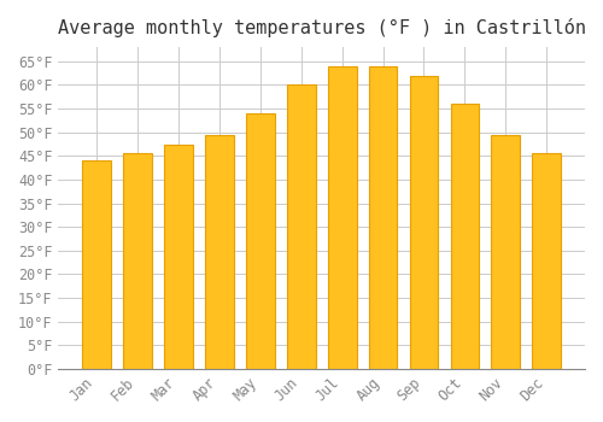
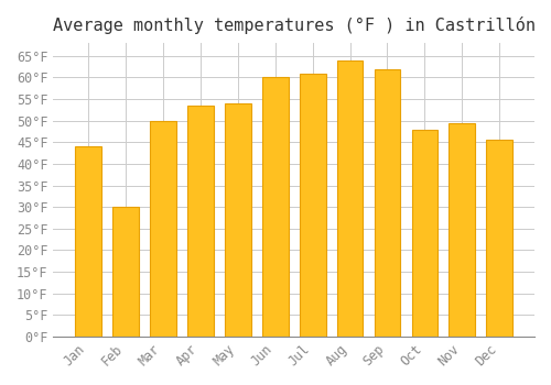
Feb: 45.5°F -> 30.0°F
Mar: 47.5°F -> 50.0°F
Apr: 49.5°F -> 53.5°F
Jul: 64.0°F -> 61.0°F
Oct: 56.0°F -> 48.0°F
